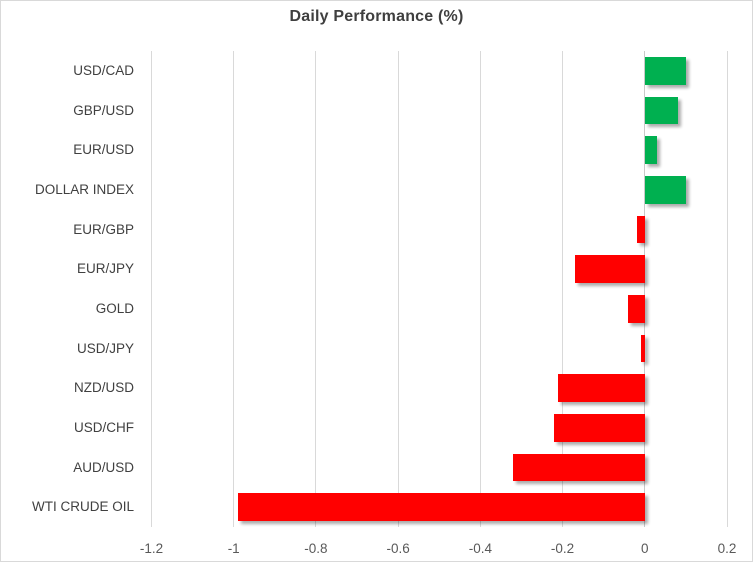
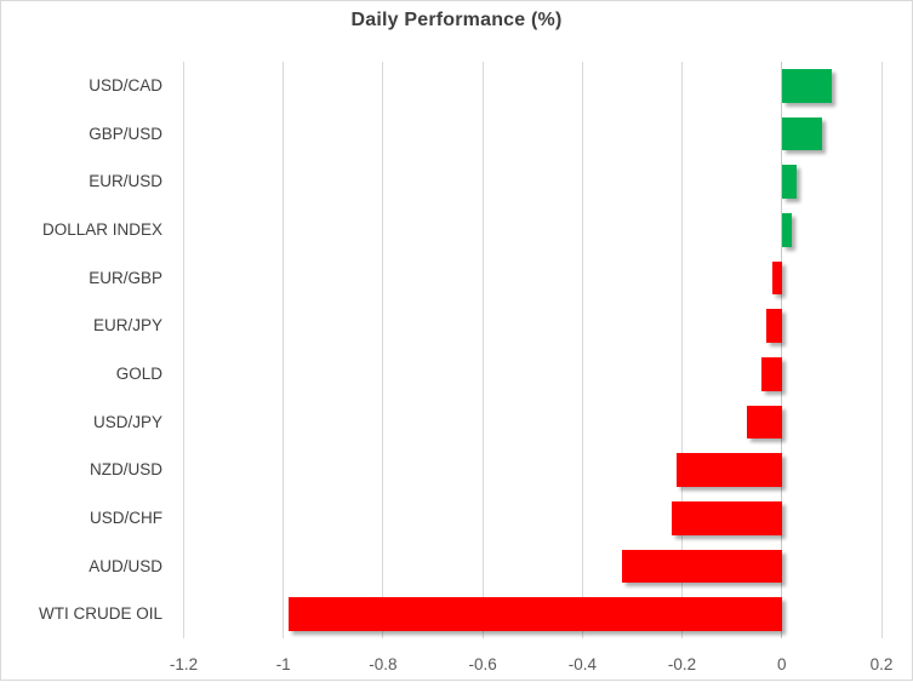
DOLLAR INDEX: 0.10 -> 0.02
EUR/JPY: -0.17 -> -0.03
USD/JPY: -0.01 -> -0.07
